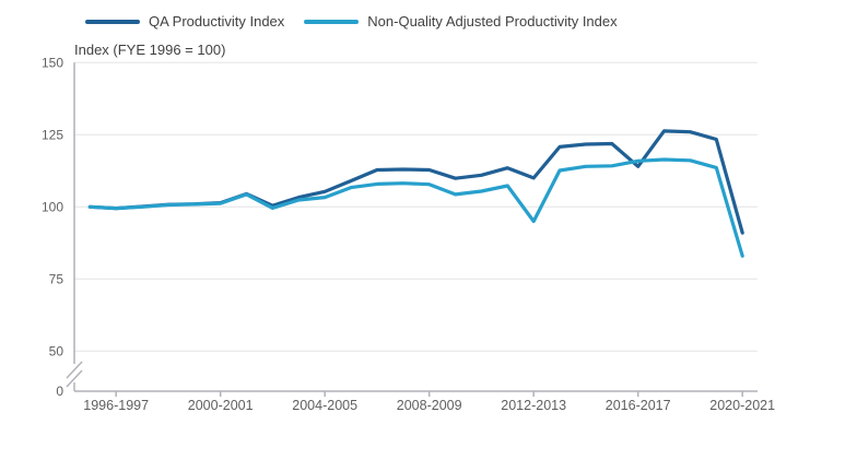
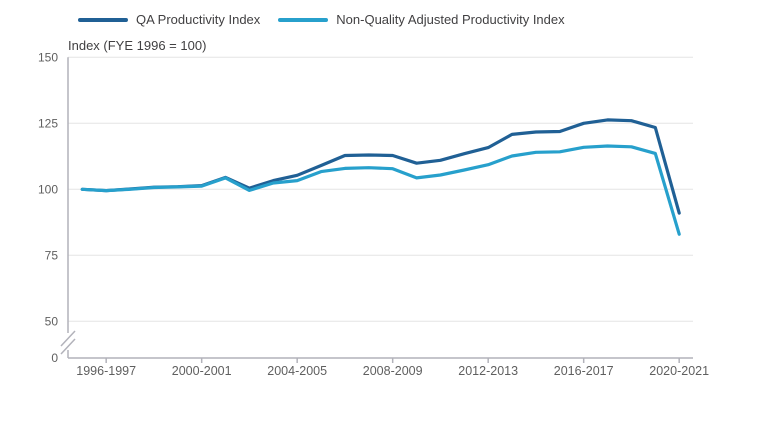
QA Productivity Index/2012-2013: 110 -> 116
Non-Quality Adjusted Productivity Index/2012-2013: 95 -> 109
QA Productivity Index/2016-2017: 114 -> 125
